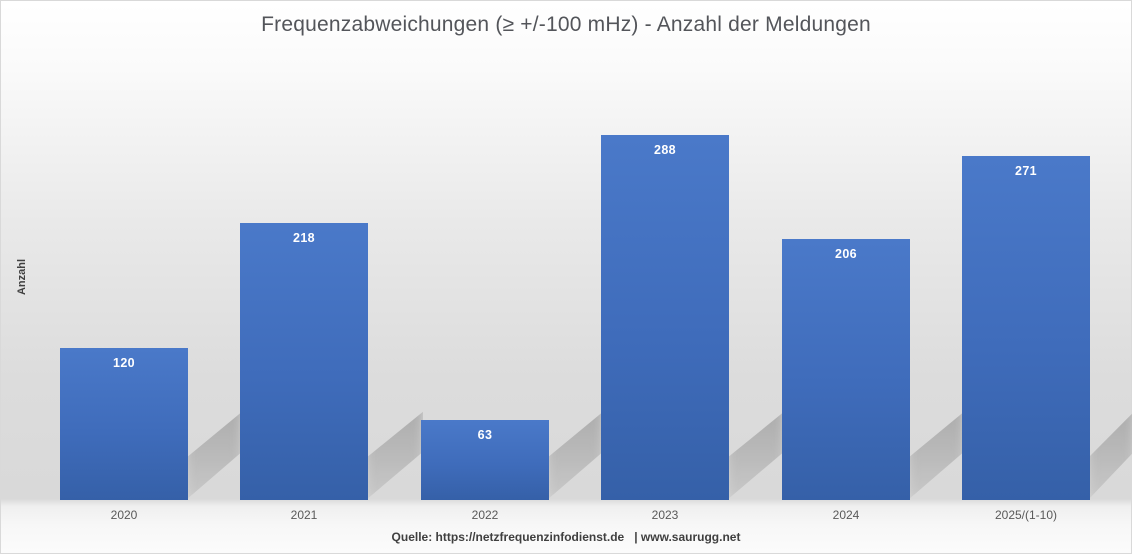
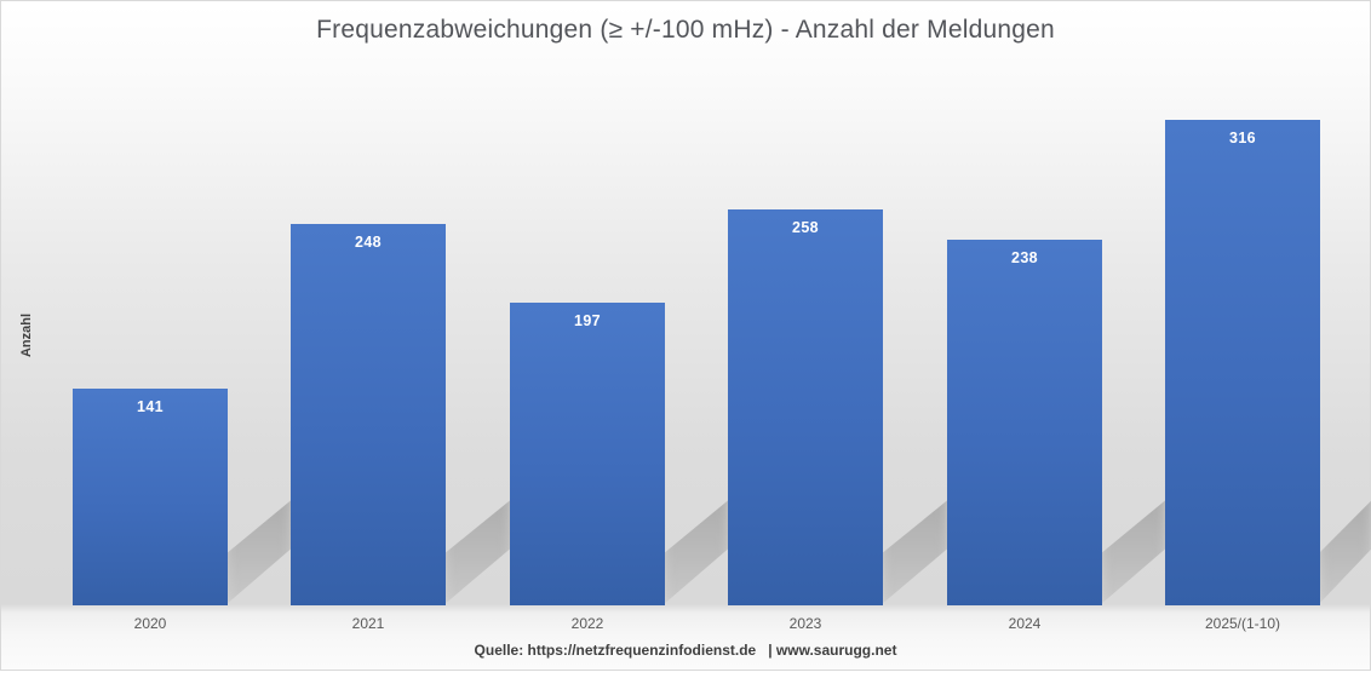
2020: 120 -> 141
2021: 218 -> 248
2022: 63 -> 197
2023: 288 -> 258
2024: 206 -> 238
2025/(1-10): 271 -> 316
